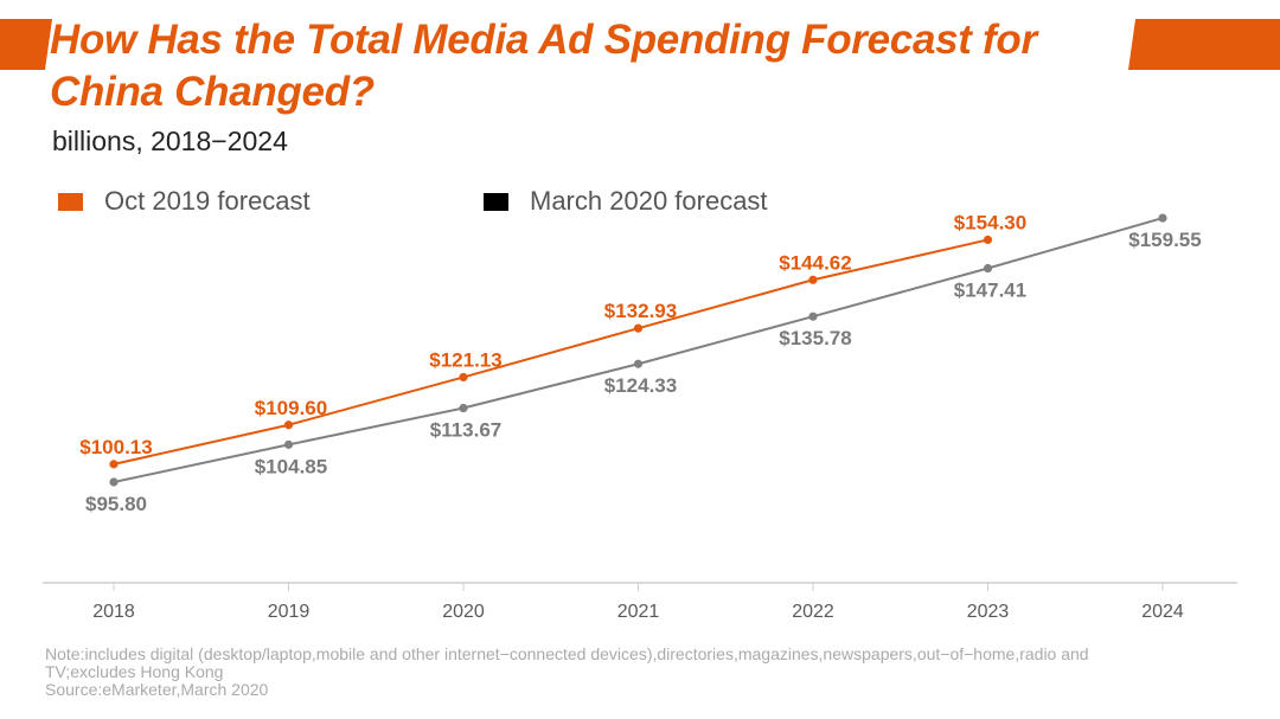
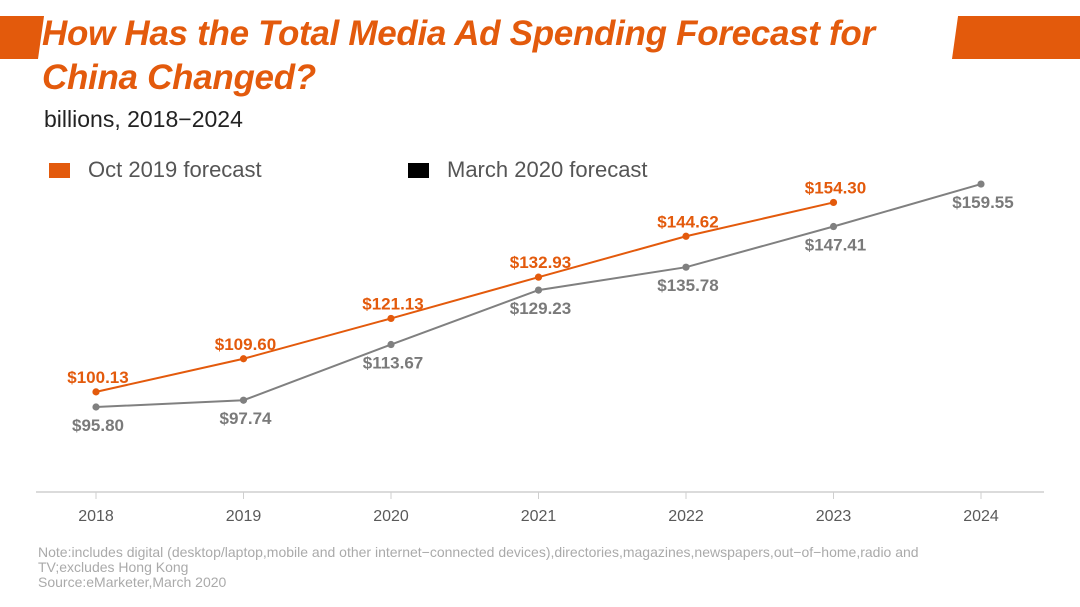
March 2020 forecast/2019: $104.85 -> $97.74
March 2020 forecast/2021: $124.33 -> $129.23
